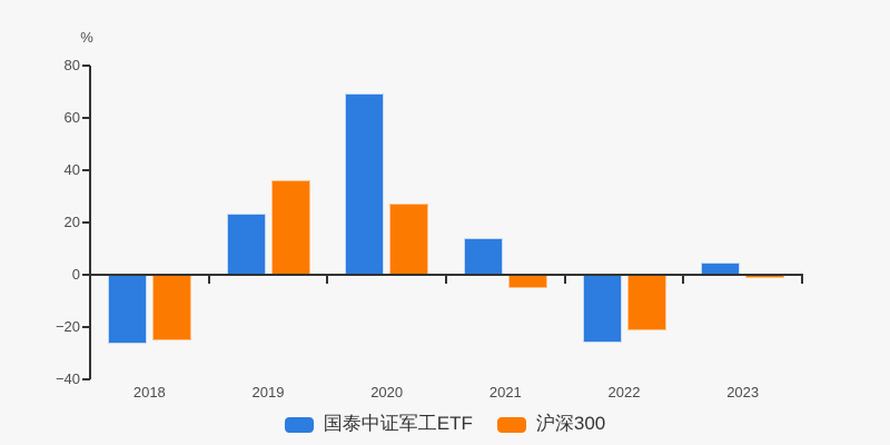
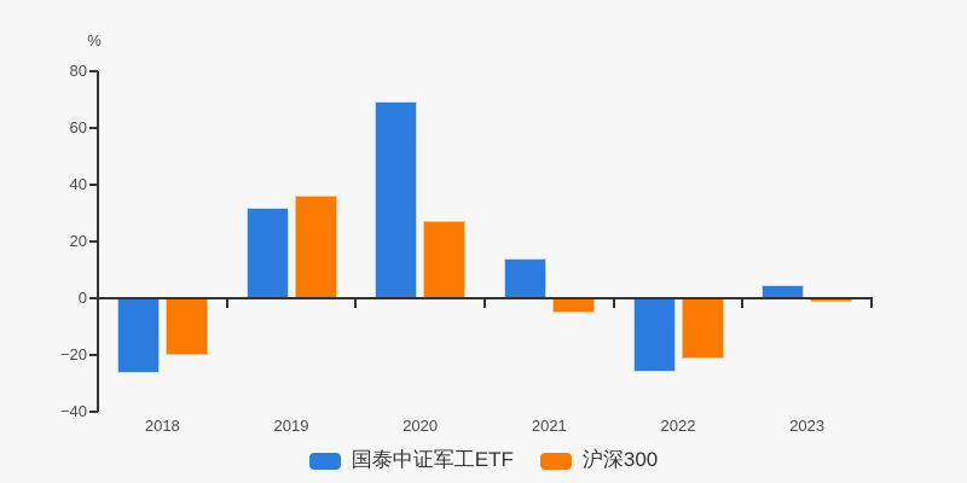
沪深300/2018: -25 -> -20
国泰中证军工ETF/2019: 23 -> 32
